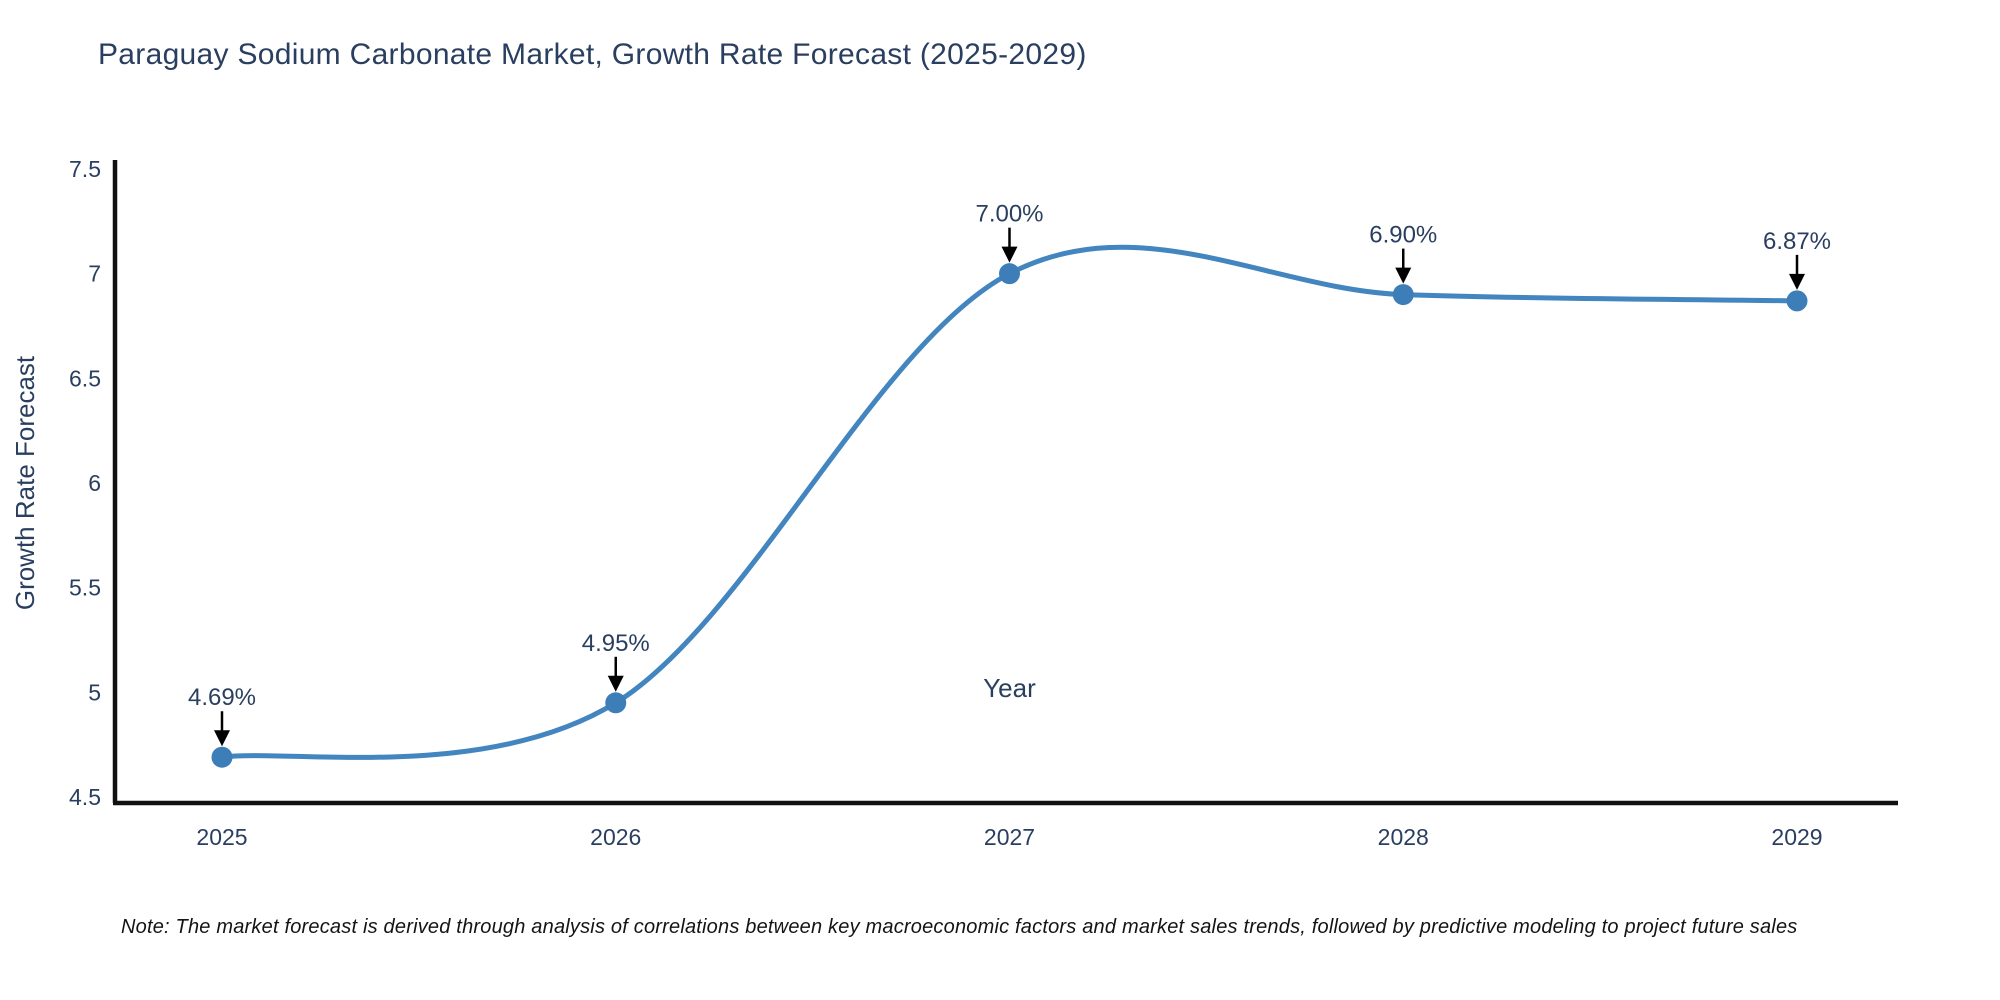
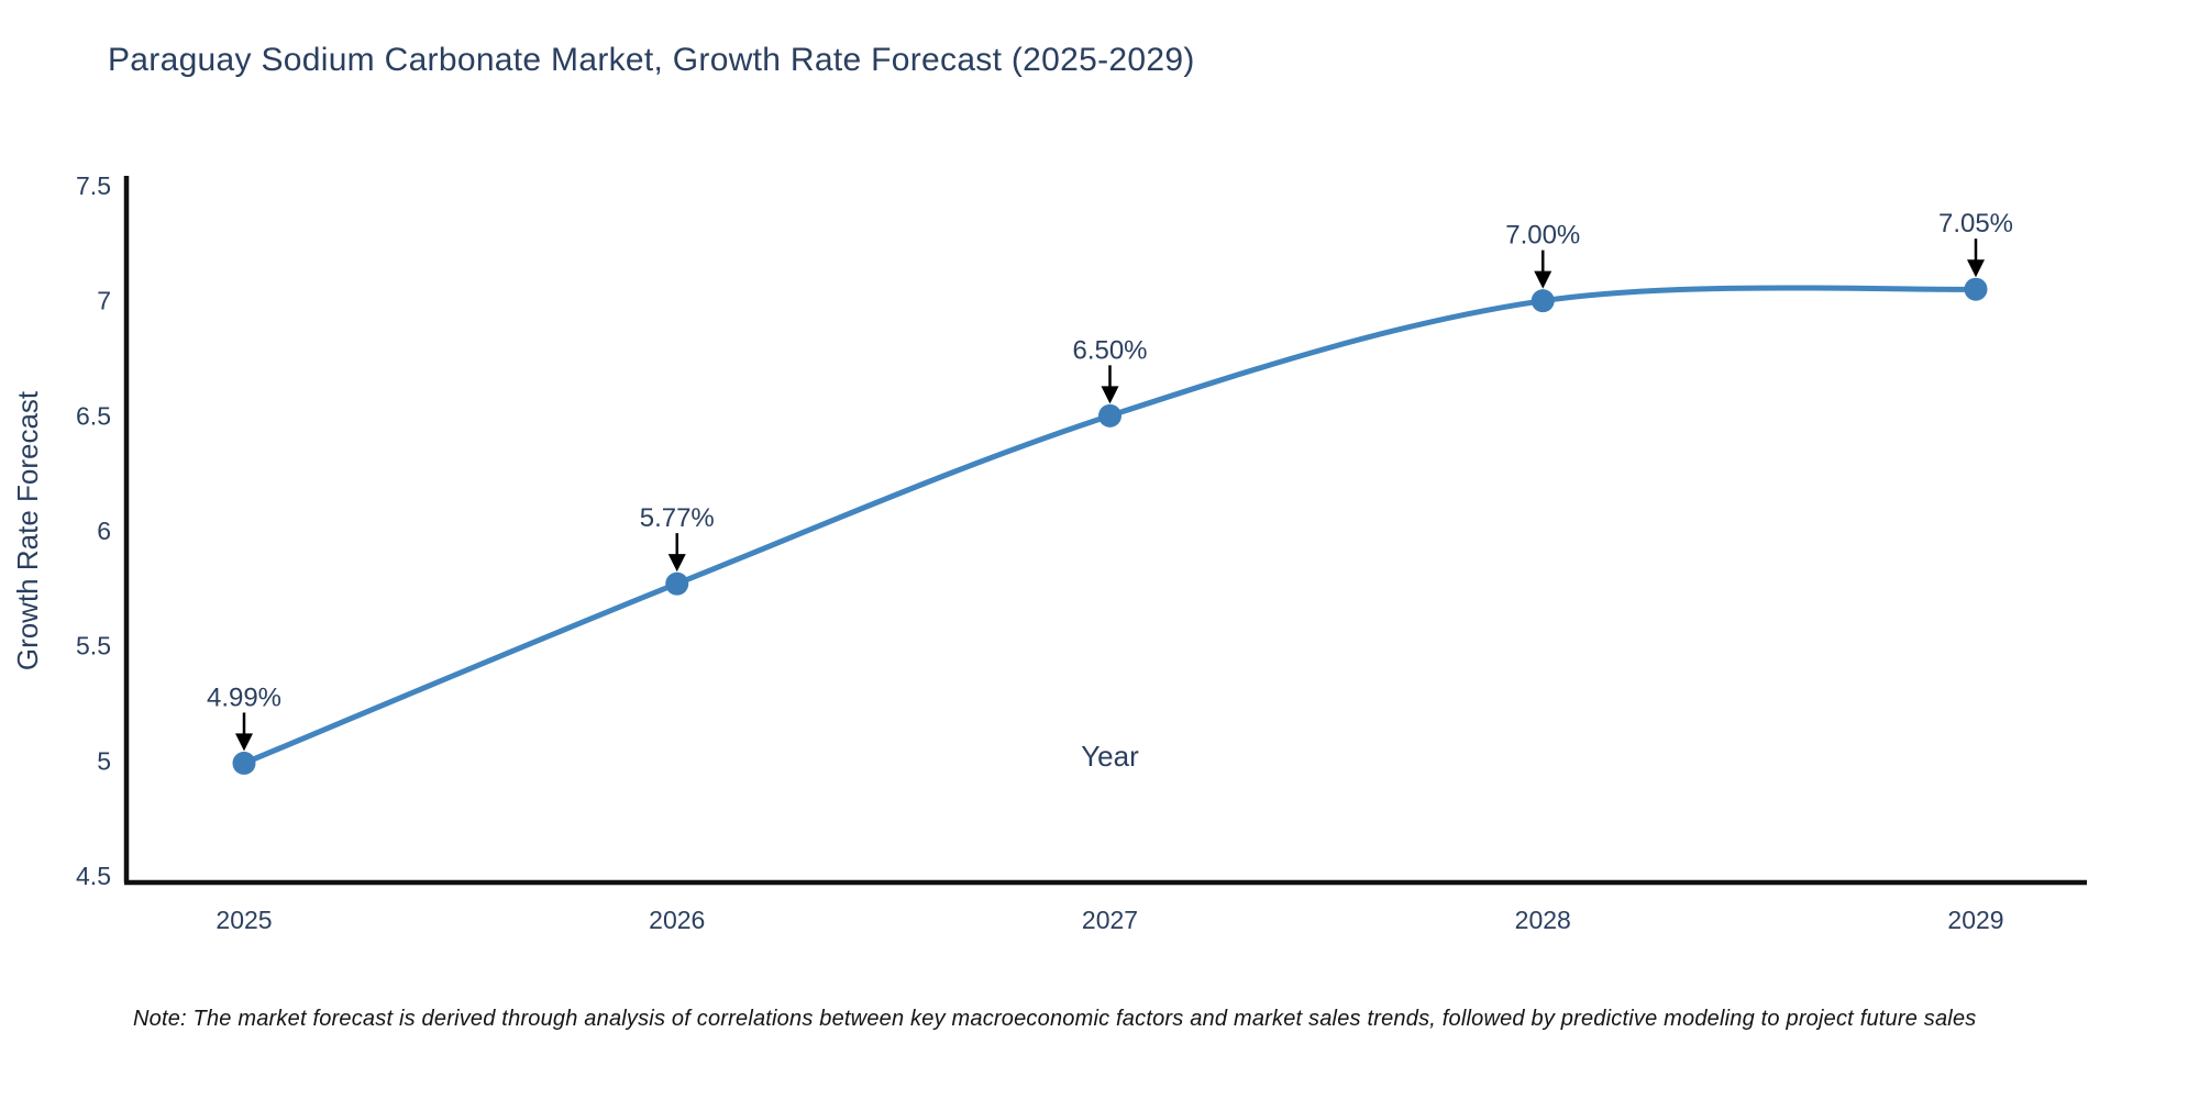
2025: 4.69% -> 4.99%
2026: 4.95% -> 5.77%
2027: 7.00% -> 6.50%
2028: 6.90% -> 7.00%
2029: 6.87% -> 7.05%
